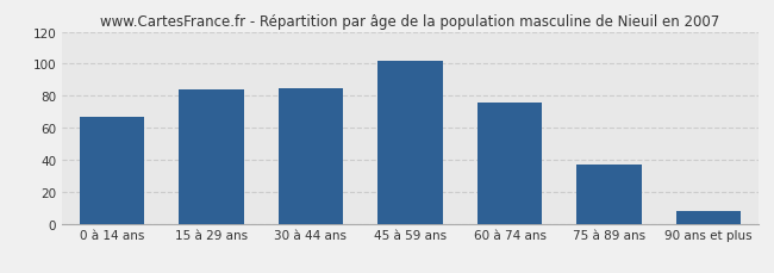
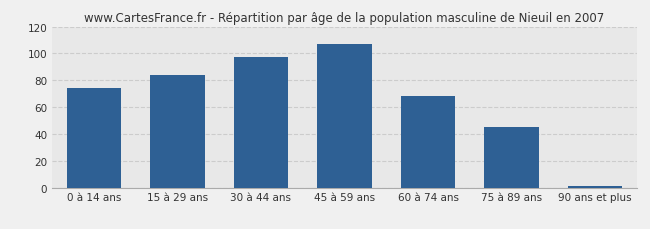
0 à 14 ans: 67 -> 74
30 à 44 ans: 85 -> 97
45 à 59 ans: 102 -> 107
60 à 74 ans: 76 -> 68
75 à 89 ans: 37 -> 45
90 ans et plus: 8 -> 1
